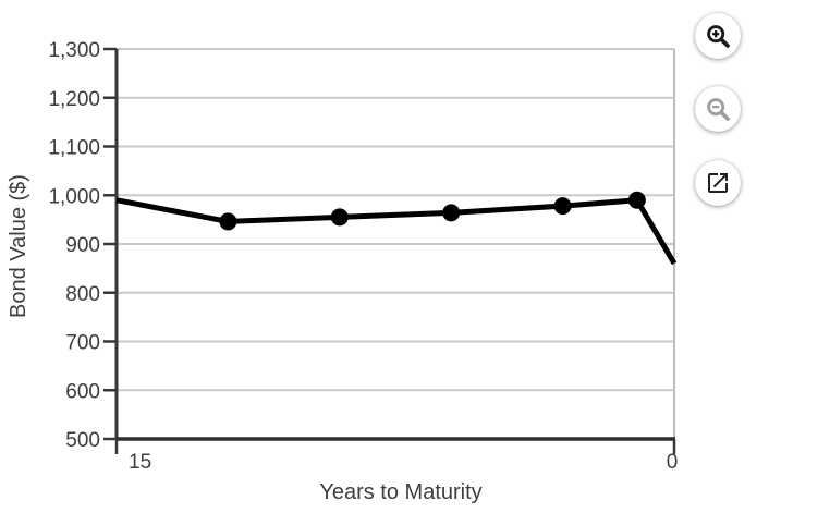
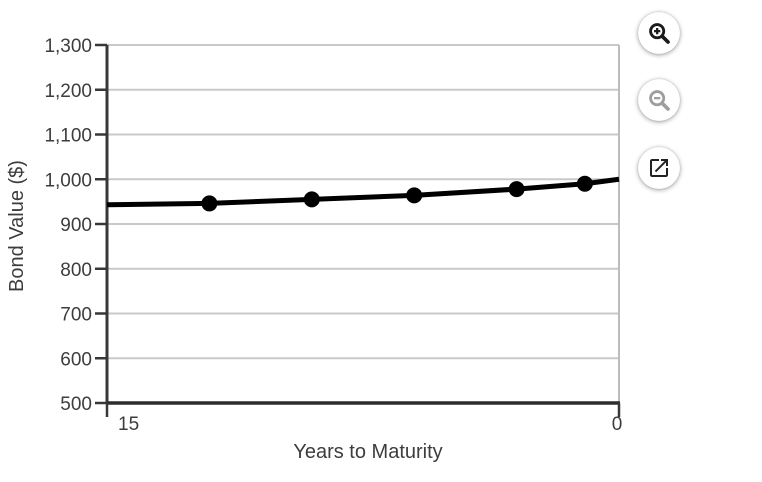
15: 990 -> 940
0: 860 -> 1000
